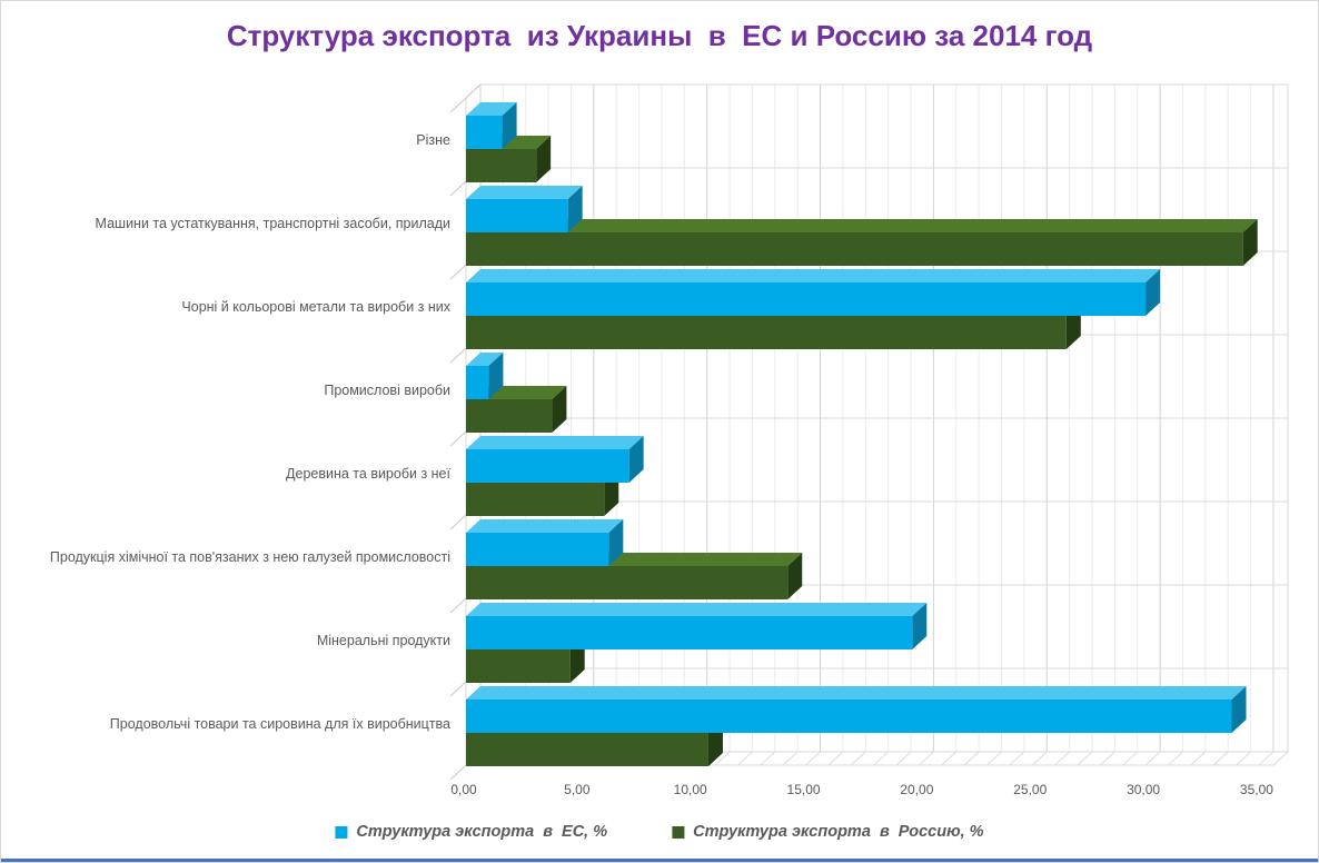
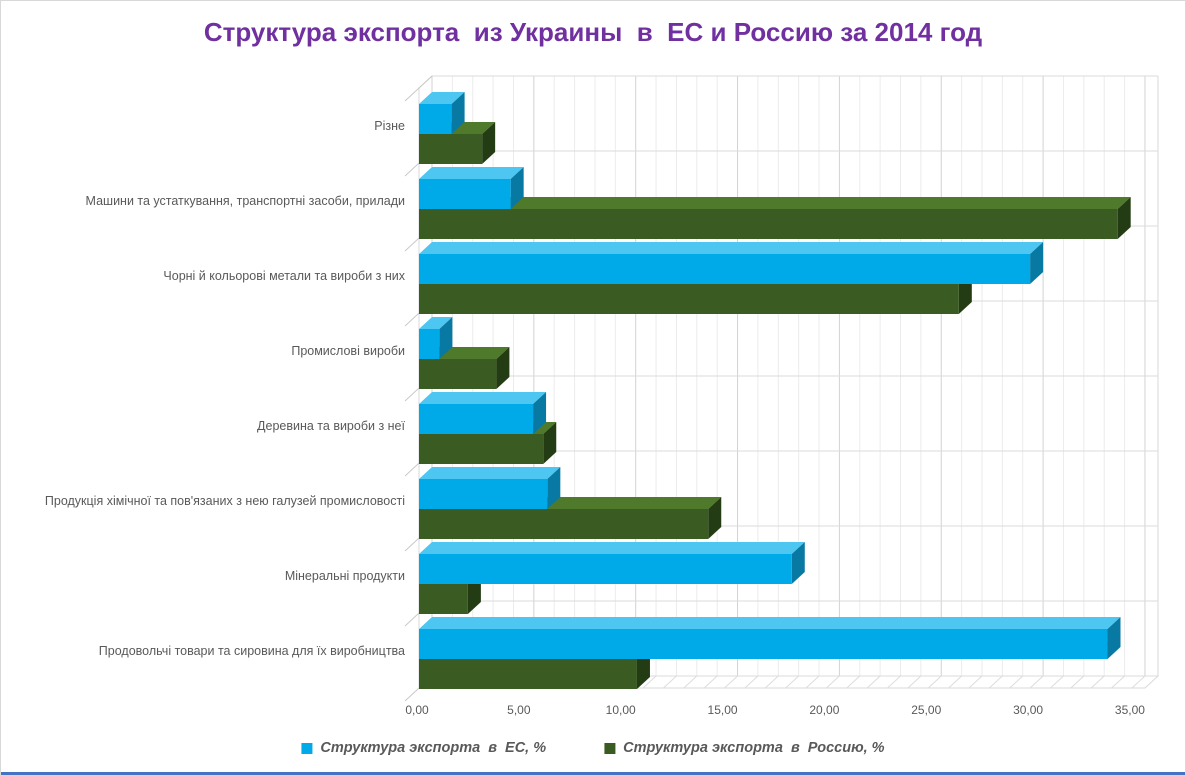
Структура экспорта в ЕС, %/Деревина та вироби з неї: 7,2 -> 5,6
Структура экспорта в ЕС, %/Мінеральні продукти: 19,7 -> 18,3
Структура экспорта в Россию, %/Мінеральні продукти: 4,6 -> 2,4
